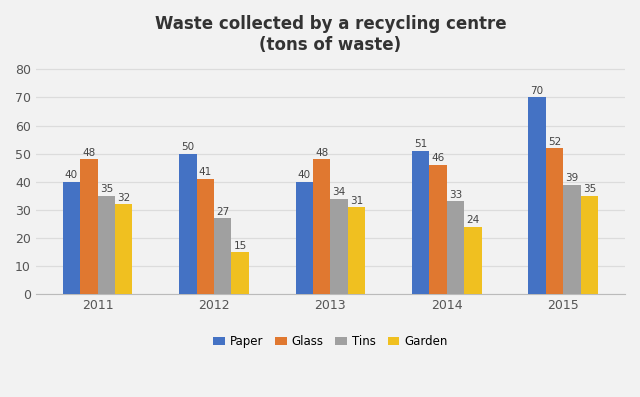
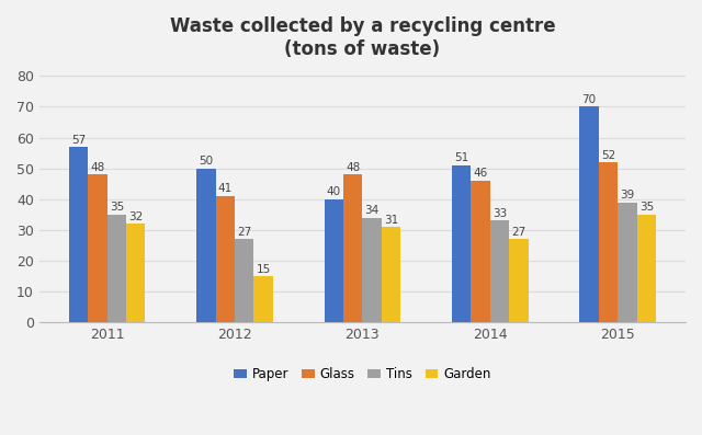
Paper/2011: 40 -> 57
Garden/2014: 24 -> 27
